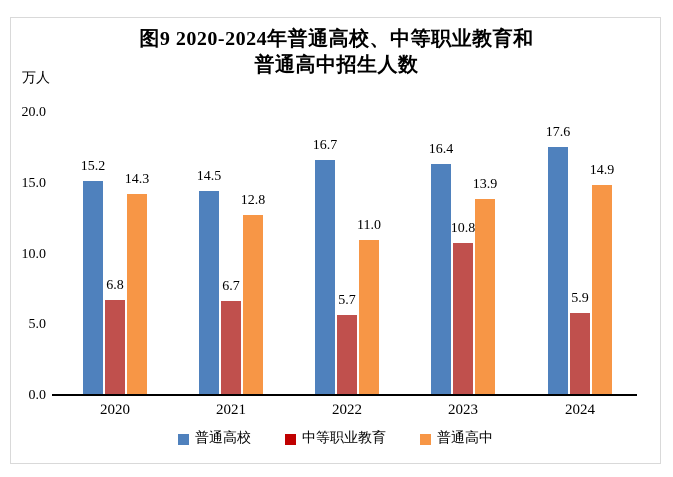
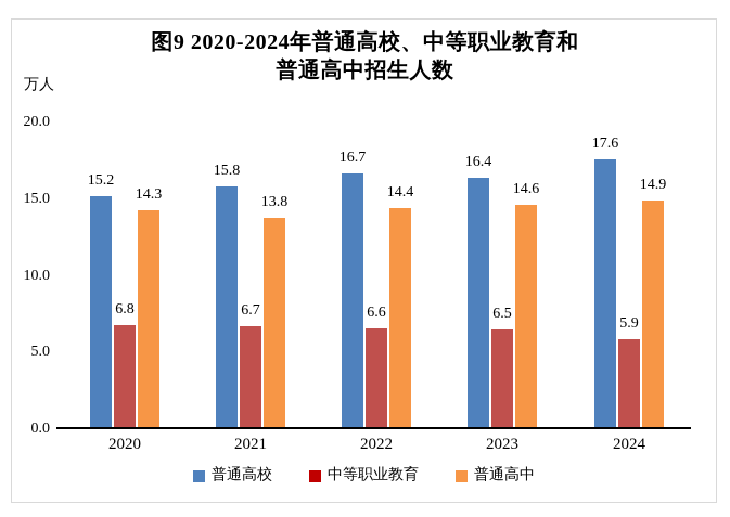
普通高校/2021: 14.5 -> 15.8
普通高中/2021: 12.8 -> 13.8
中等职业教育/2022: 5.7 -> 6.6
普通高中/2022: 11.0 -> 14.4
中等职业教育/2023: 10.8 -> 6.5
普通高中/2023: 13.9 -> 14.6
